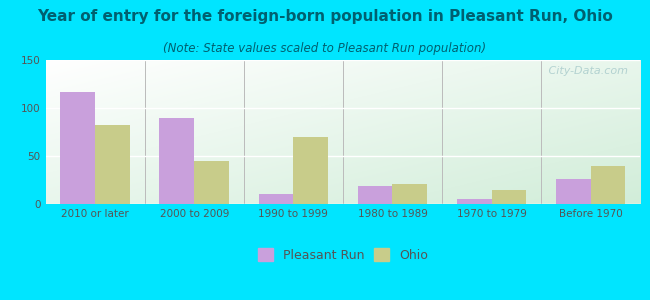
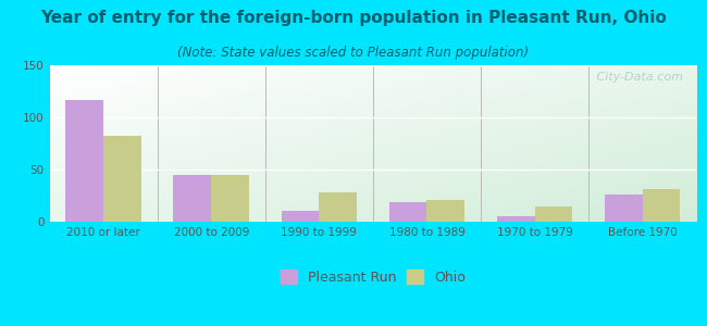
Pleasant Run/2000 to 2009: 90 -> 45
Ohio/1990 to 1999: 70 -> 28
Ohio/Before 1970: 40 -> 31
